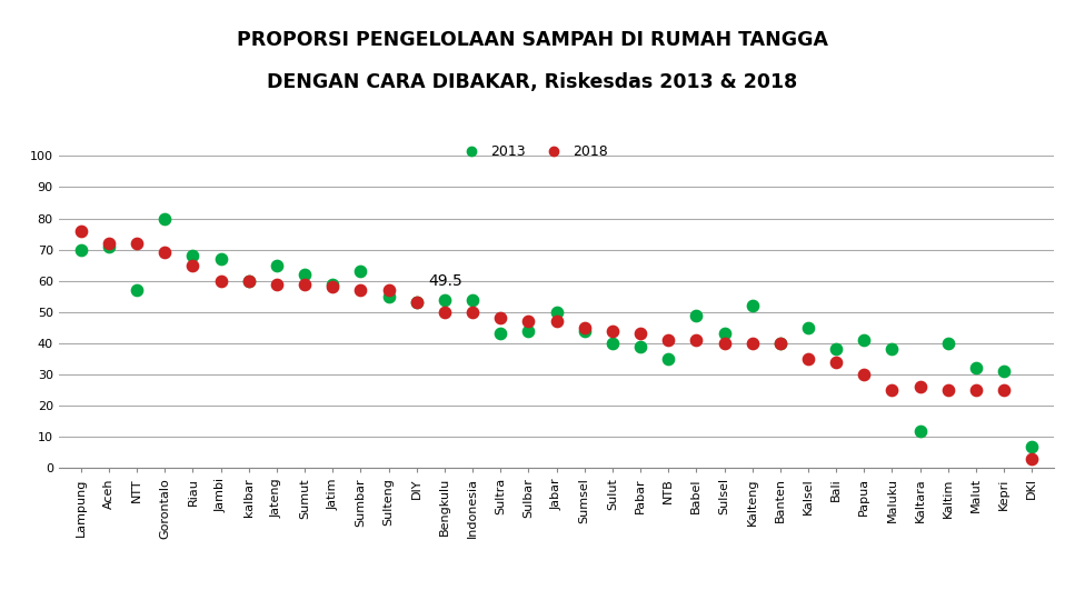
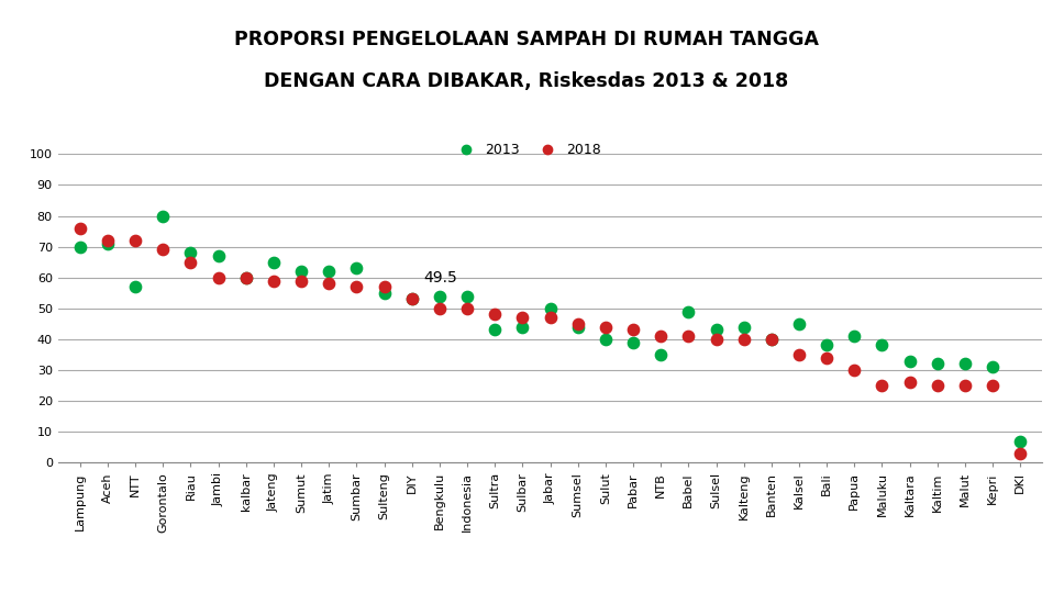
2013/Jatim: 59 -> 62
2013/Kalteng: 52 -> 44
2013/Kaltara: 12 -> 33
2013/Kaltim: 40 -> 32
